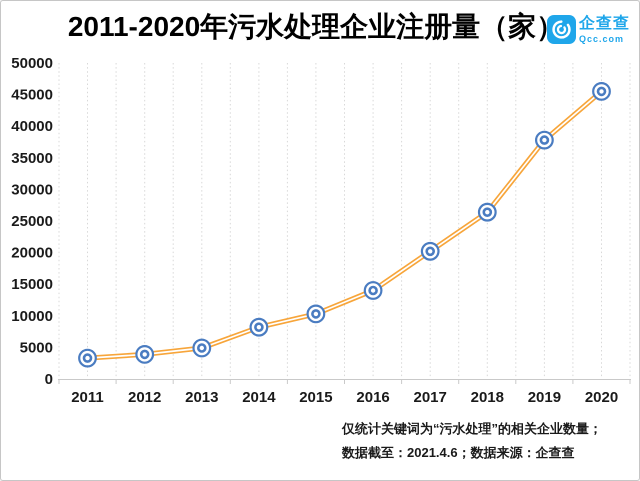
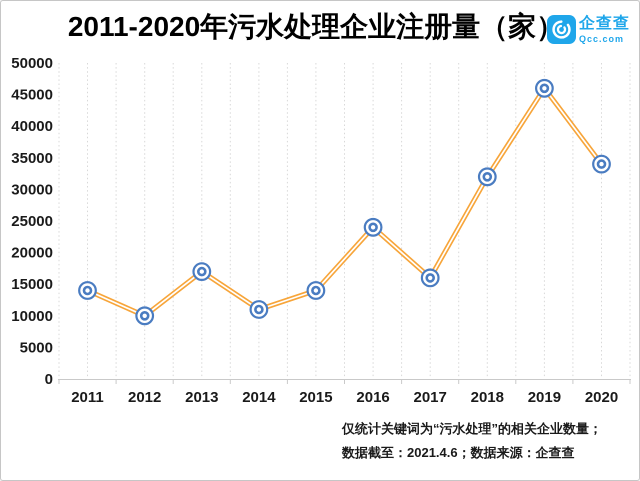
2011: 3000 -> 14000
2012: 4000 -> 10000
2013: 5000 -> 17000
2014: 8000 -> 11000
2015: 10000 -> 14000
2016: 14000 -> 24000
2017: 20000 -> 16000
2018: 26000 -> 32000
2019: 38000 -> 46000
2020: 46000 -> 34000
